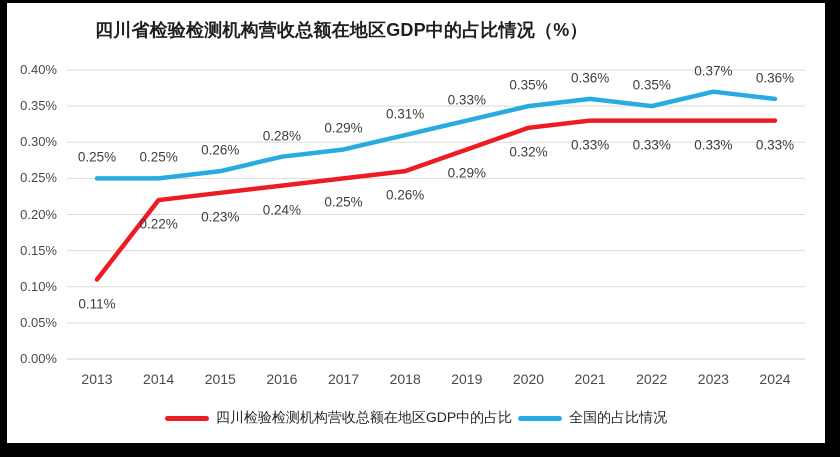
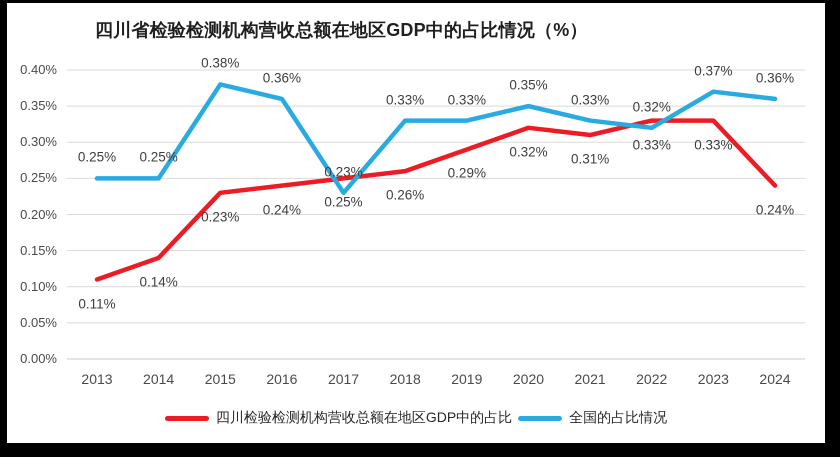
四川检验检测机构营收总额在地区GDP中的占比/2014: 0.22% -> 0.14%
全国的占比情况/2015: 0.26% -> 0.38%
全国的占比情况/2016: 0.28% -> 0.36%
全国的占比情况/2017: 0.29% -> 0.23%
全国的占比情况/2018: 0.31% -> 0.33%
四川检验检测机构营收总额在地区GDP中的占比/2021: 0.33% -> 0.31%
全国的占比情况/2021: 0.36% -> 0.33%
全国的占比情况/2022: 0.35% -> 0.32%
四川检验检测机构营收总额在地区GDP中的占比/2024: 0.33% -> 0.24%
